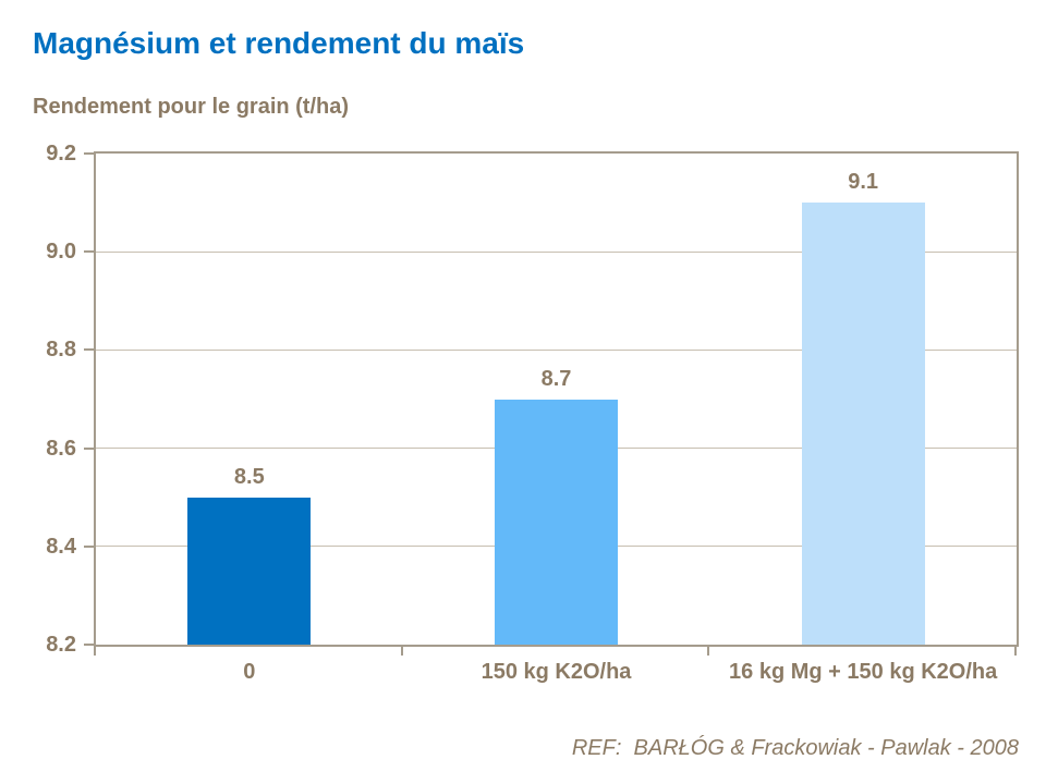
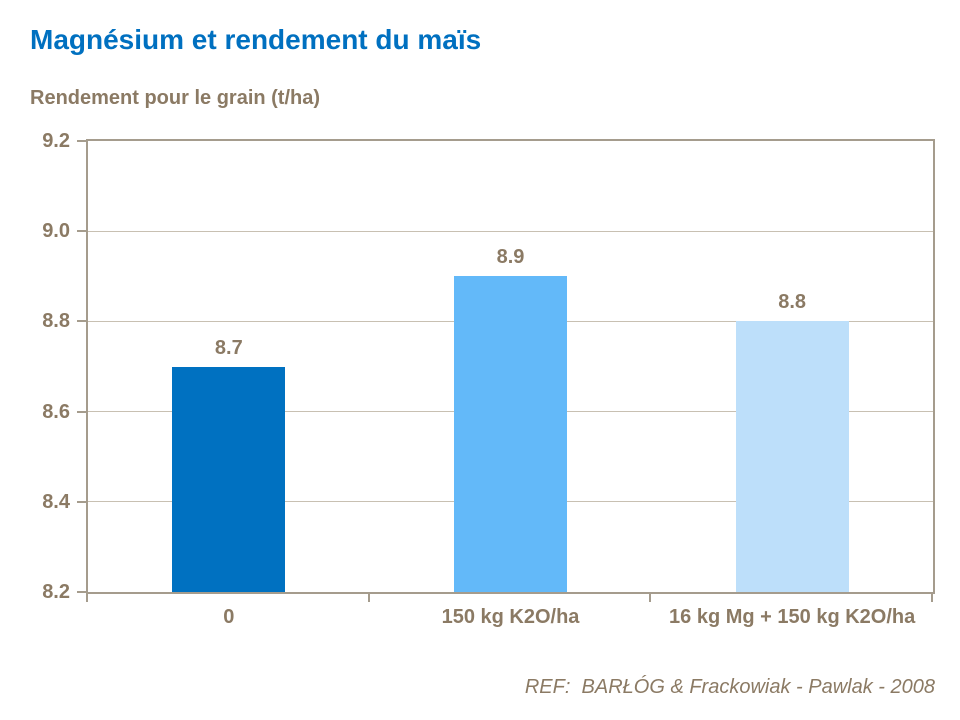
0: 8.5 -> 8.7
150 kg K2O/ha: 8.7 -> 8.9
16 kg Mg + 150 kg K2O/ha: 9.1 -> 8.8
